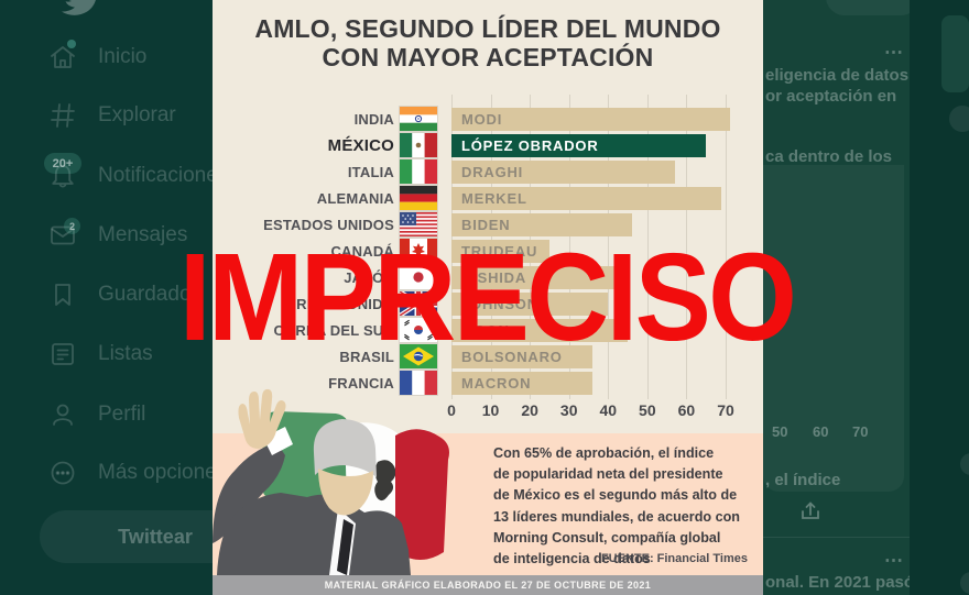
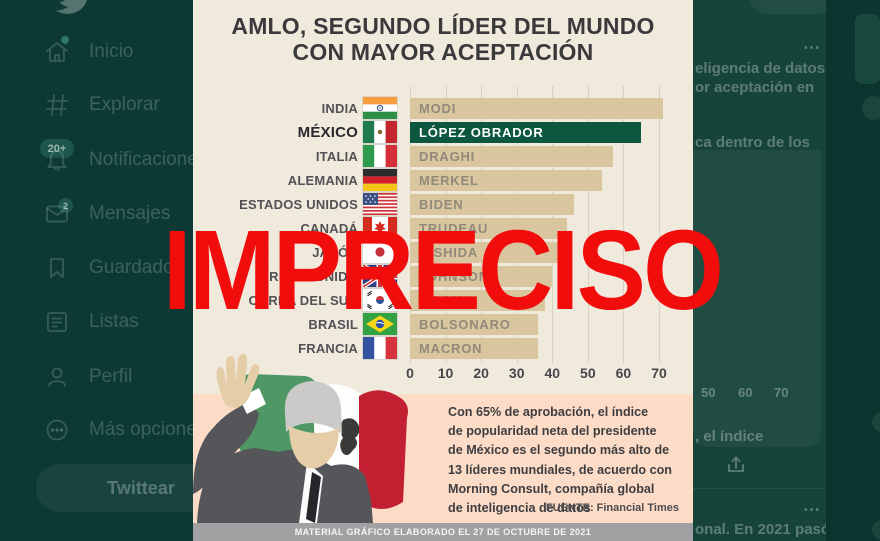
ALEMANIA: 69 -> 54
CANADÁ: 25 -> 44
COREA DEL SUR: 45 -> 38
